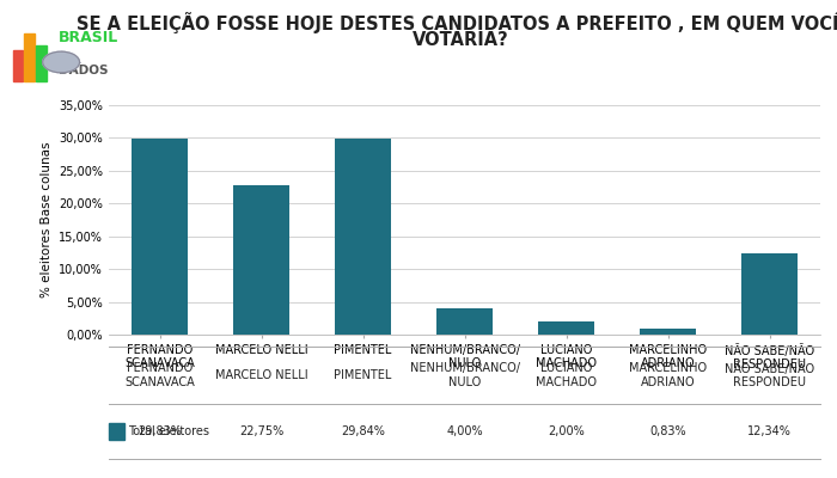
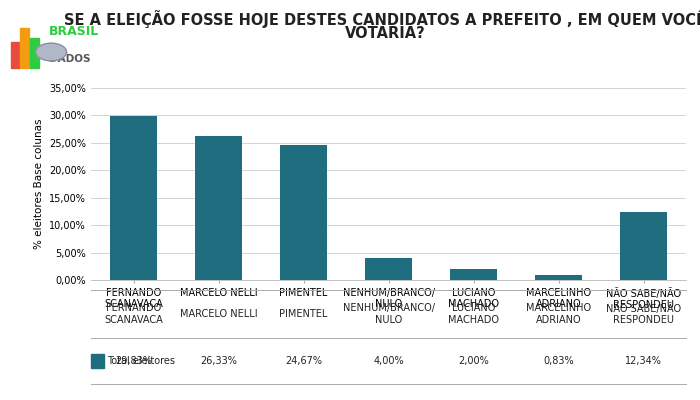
MARCELO NELLI: 22,75% -> 26,33%
PIMENTEL: 29,84% -> 24,67%
